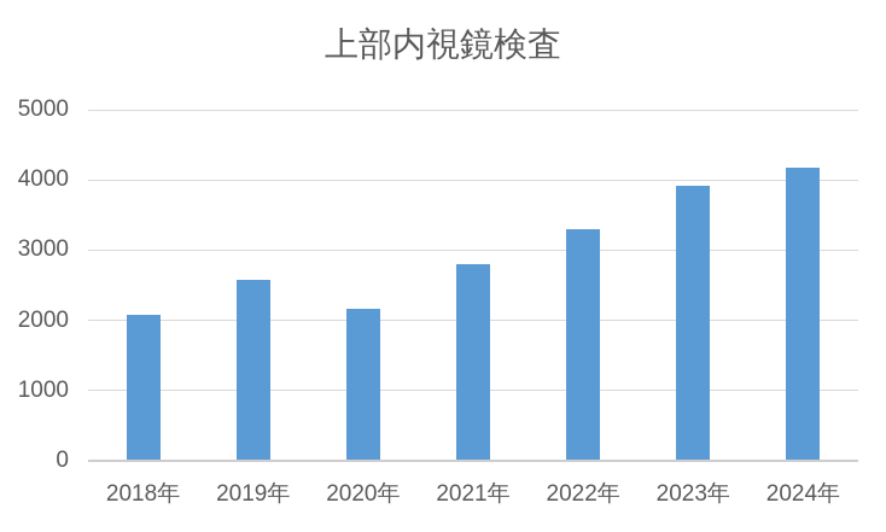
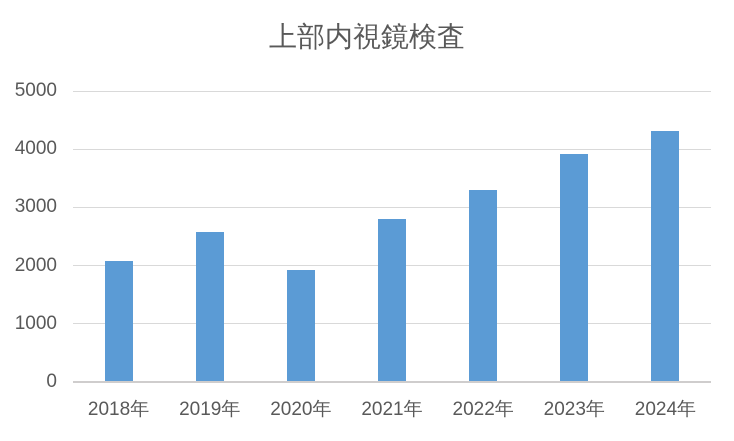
2020年: 2200 -> 1900
2024年: 4200 -> 4300
